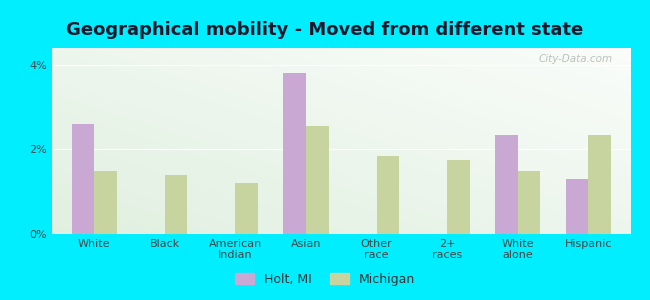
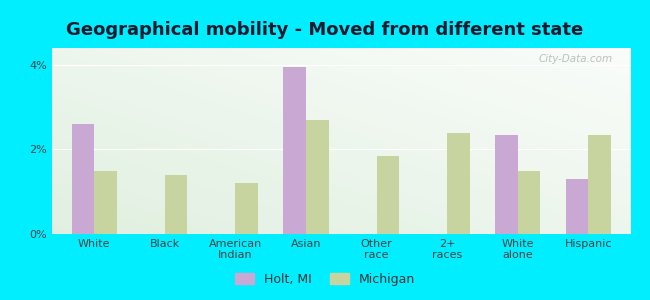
Holt, MI/Asian: 3.80% -> 3.95%
Michigan/Asian: 2.55% -> 2.70%
Michigan/2+ races: 1.75% -> 2.40%
